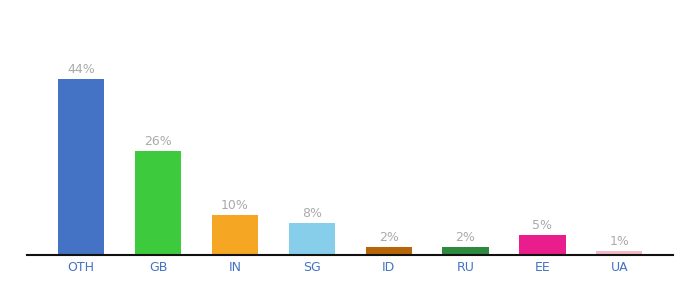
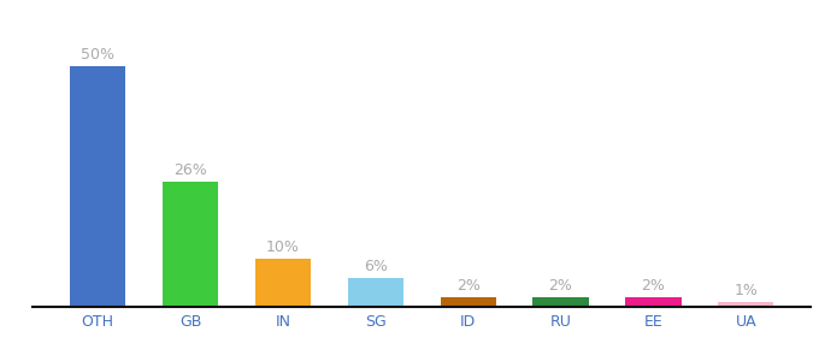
OTH: 44% -> 50%
SG: 8% -> 6%
EE: 5% -> 2%
